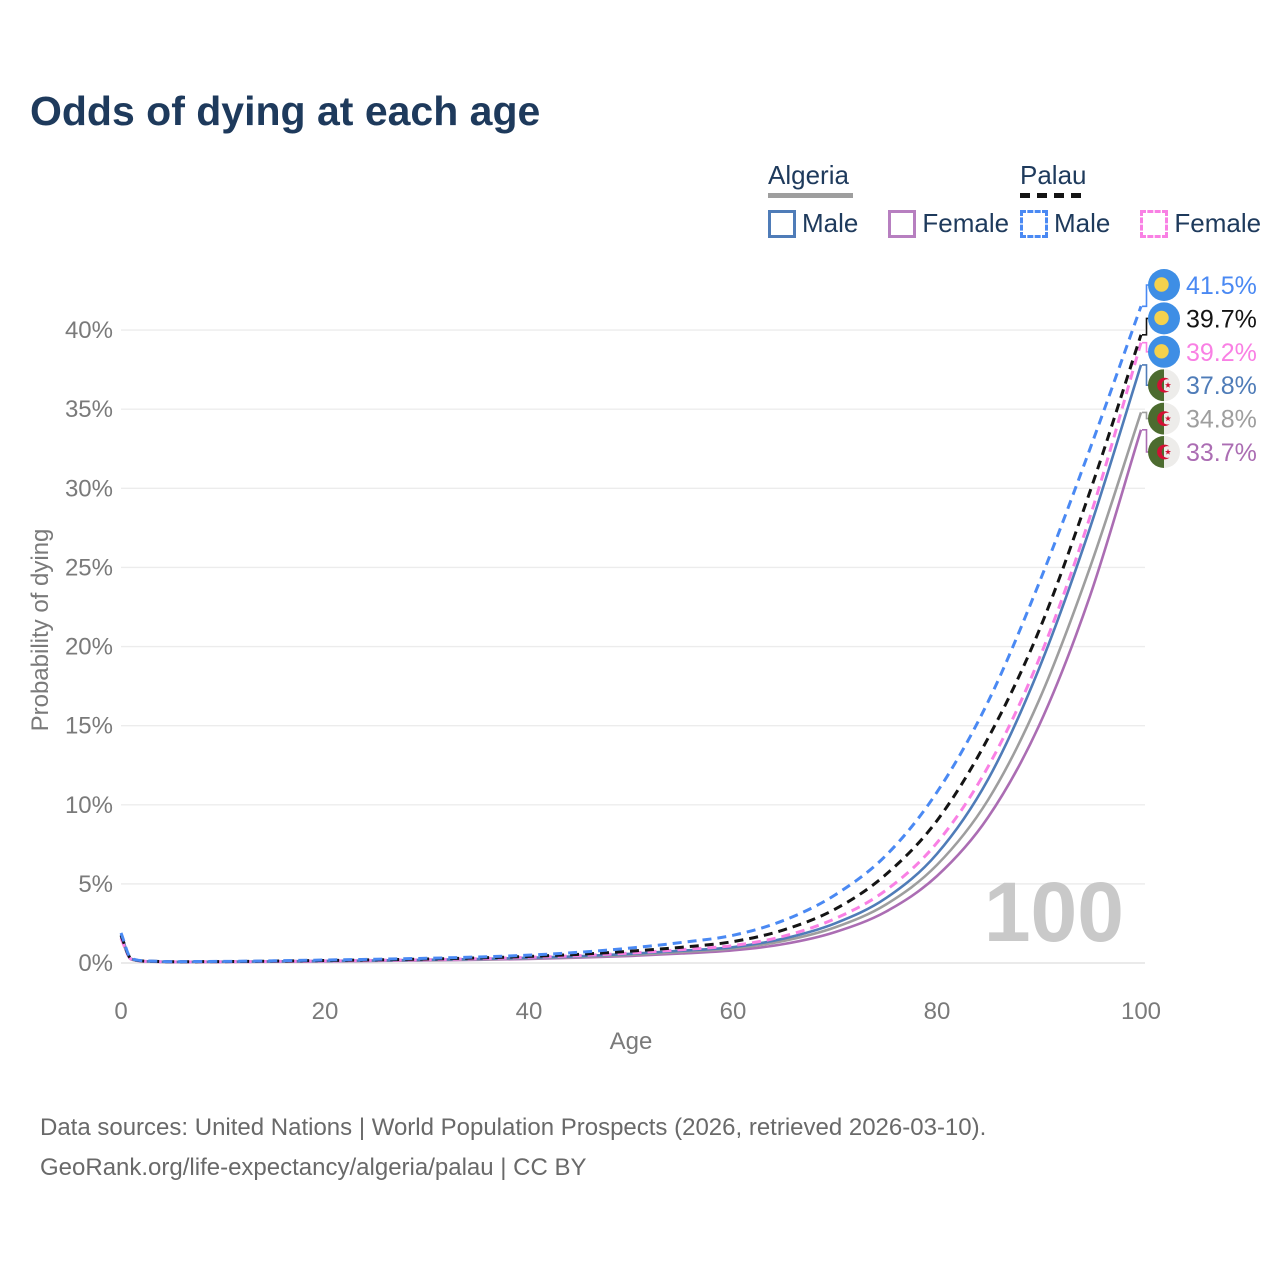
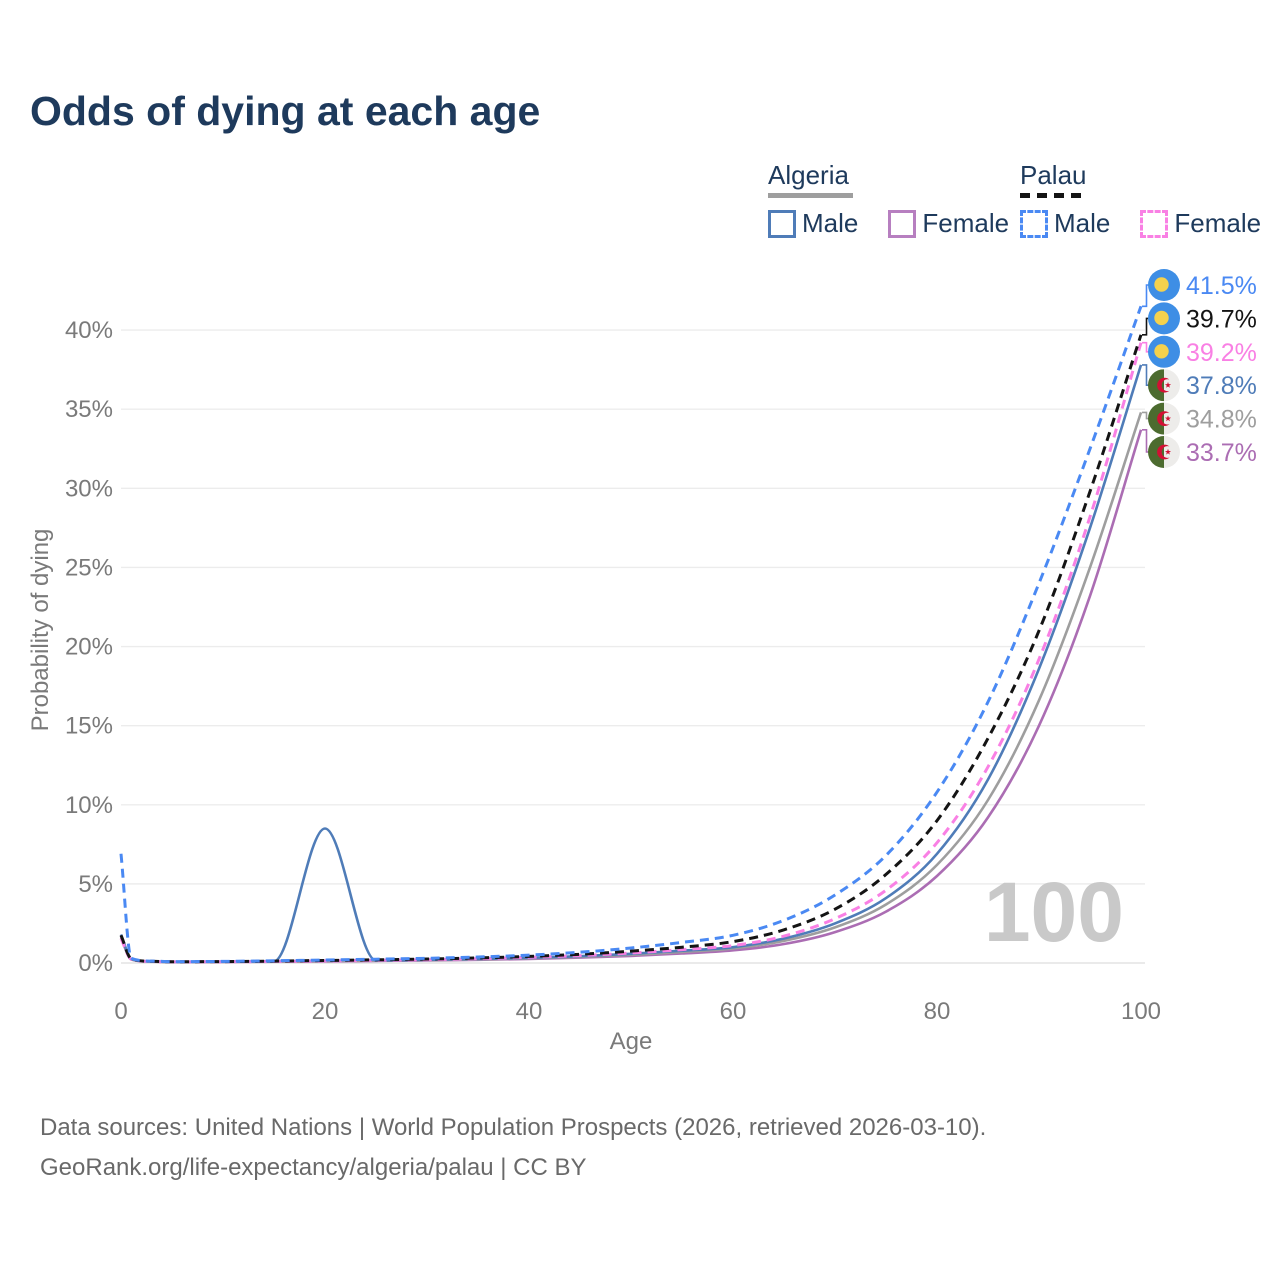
Palau Male/0: 1.9% -> 6.9%
Algeria Male/20: 0.1% -> 8.5%
